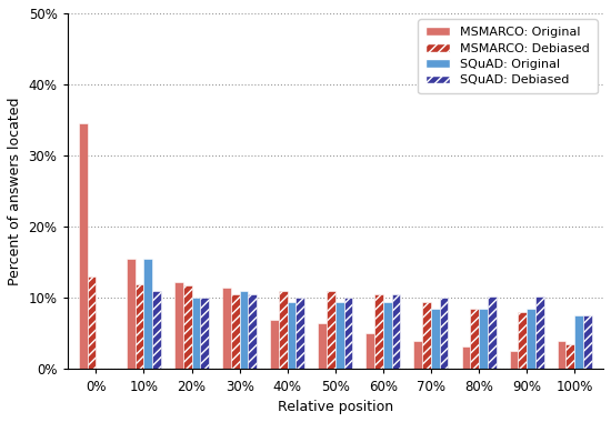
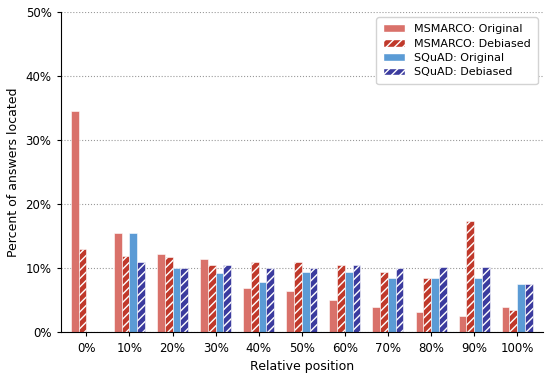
SQuAD: Original/30%: 11.0% -> 9.2%
SQuAD: Original/40%: 9.5% -> 7.8%
MSMARCO: Debiased/90%: 8.0% -> 17.4%
